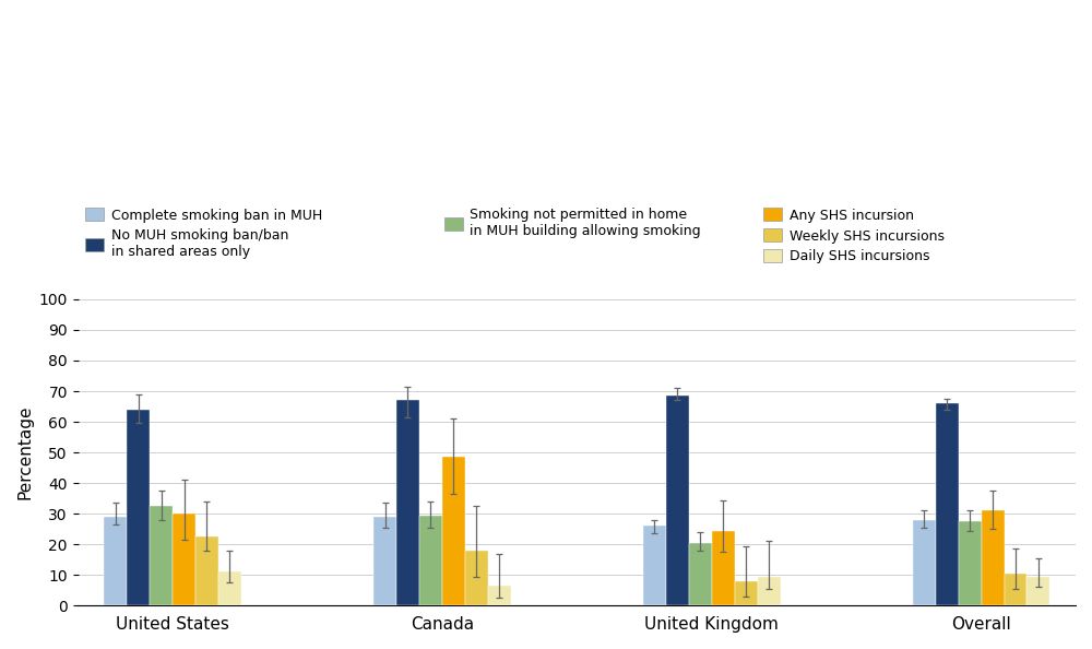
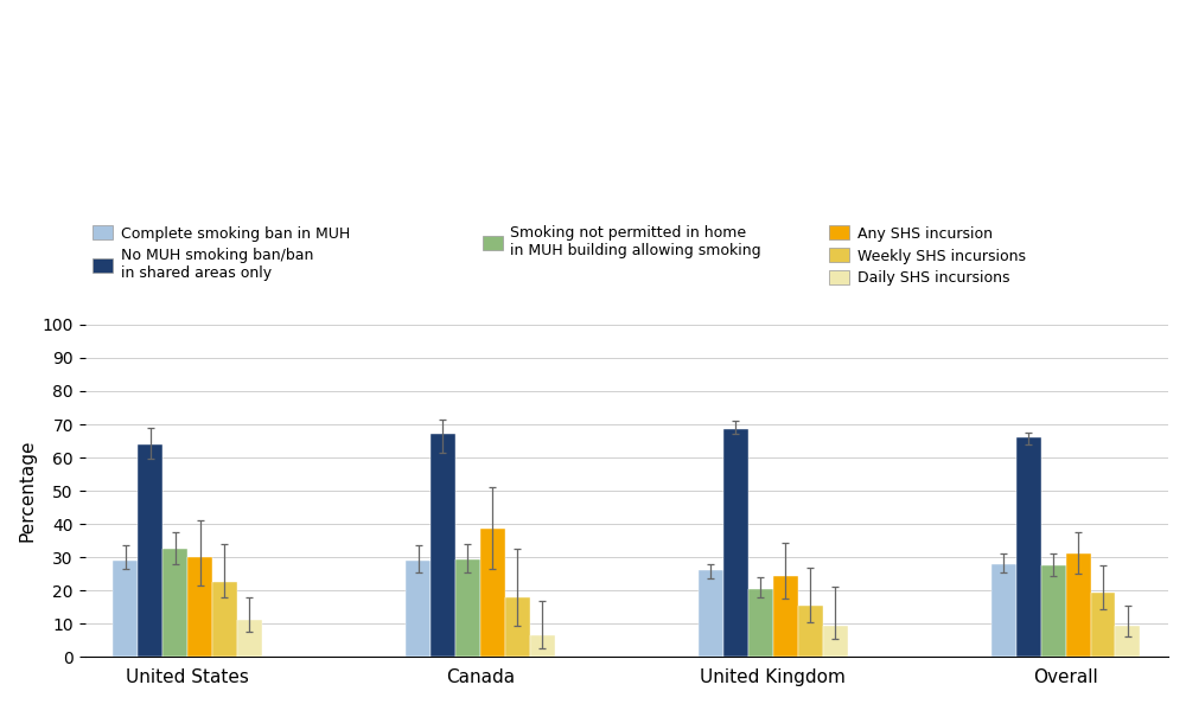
Any SHS incursion/Canada: 48.5 -> 38.5
Weekly SHS incursions/United Kingdom: 8.0 -> 15.5
Weekly SHS incursions/Overall: 10.5 -> 19.5
